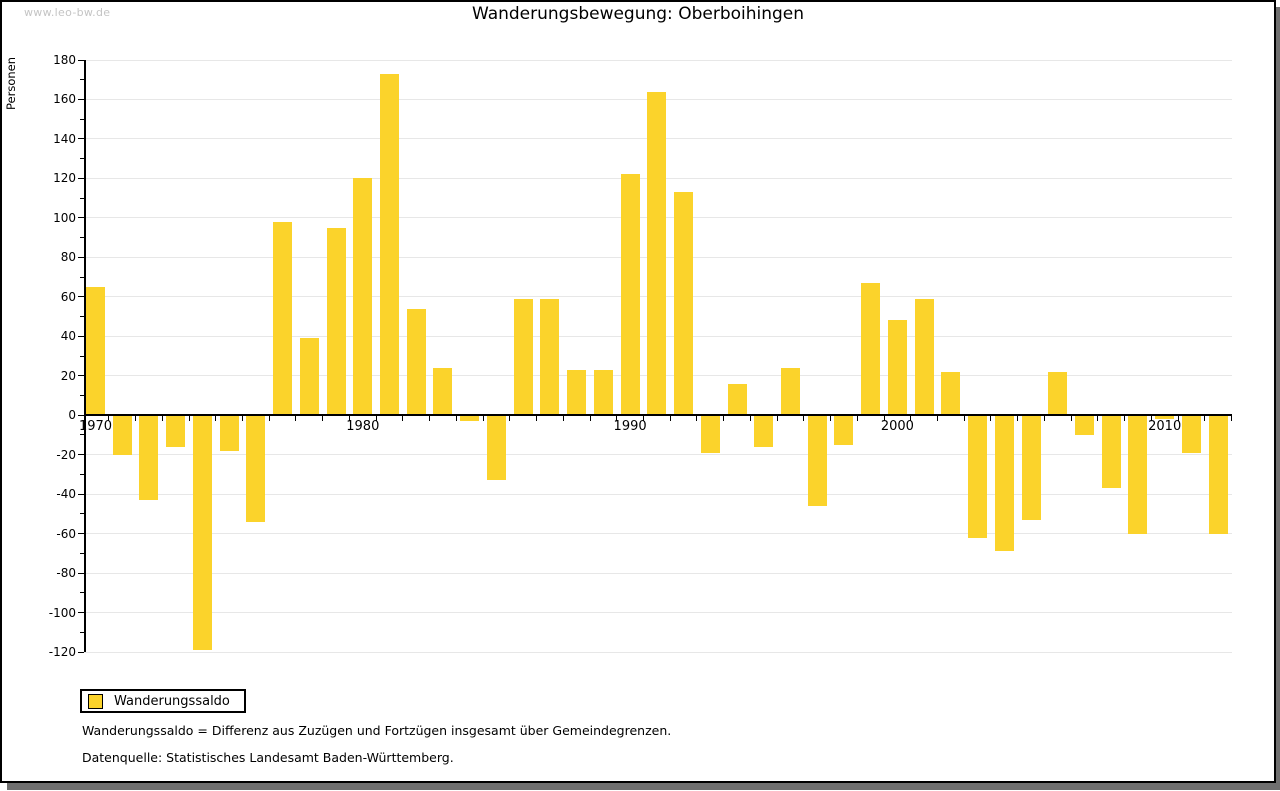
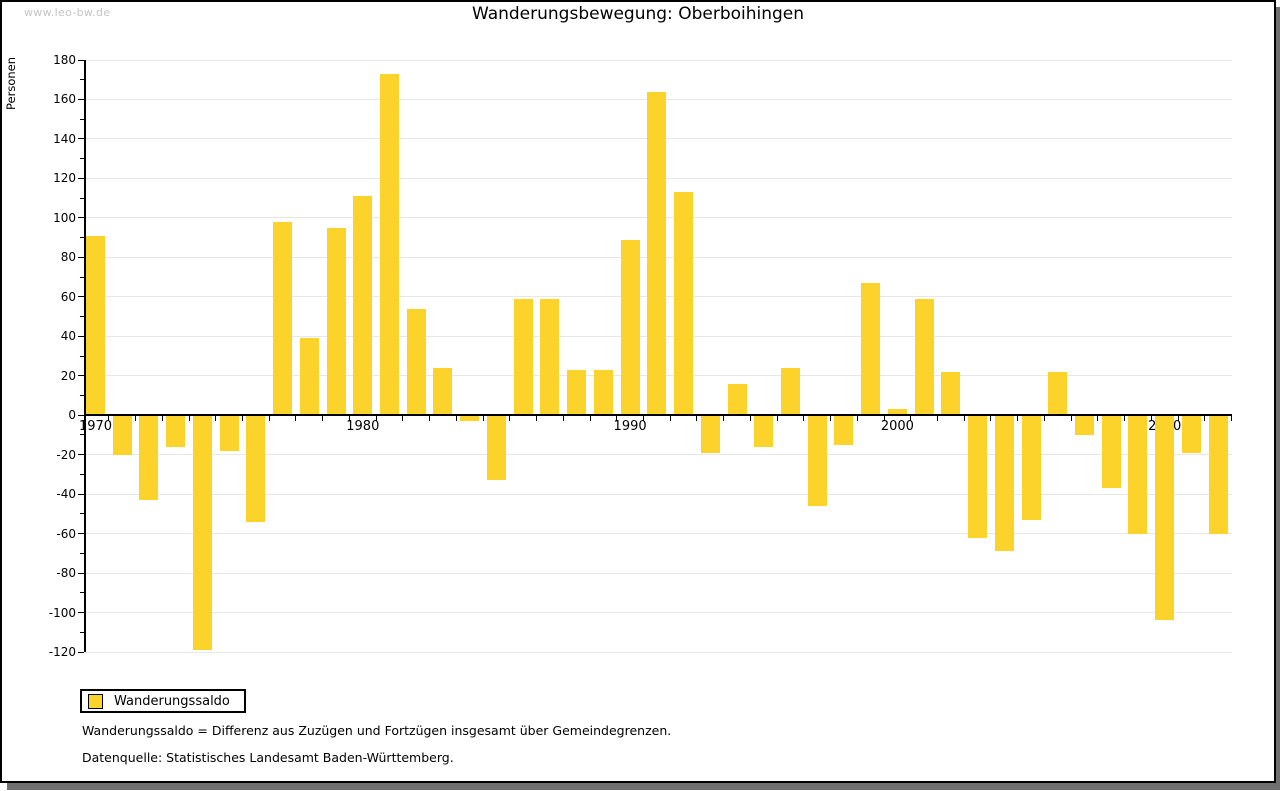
1970: 65 -> 91
1980: 120 -> 111
1990: 122 -> 89
2000: 48 -> 3
2010: -2 -> -104
